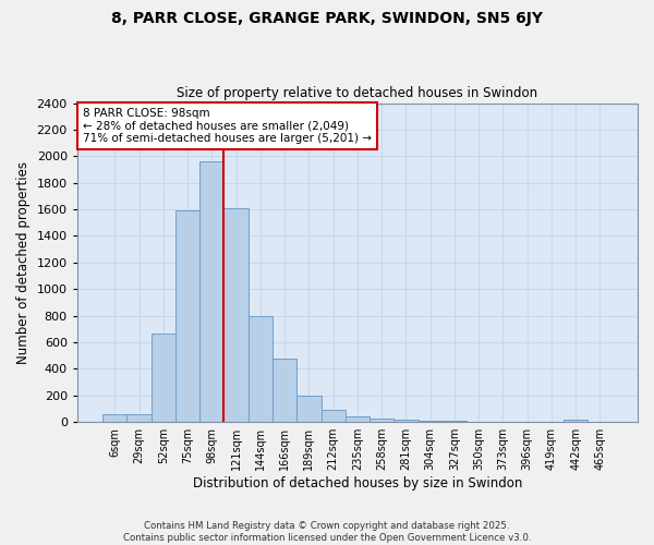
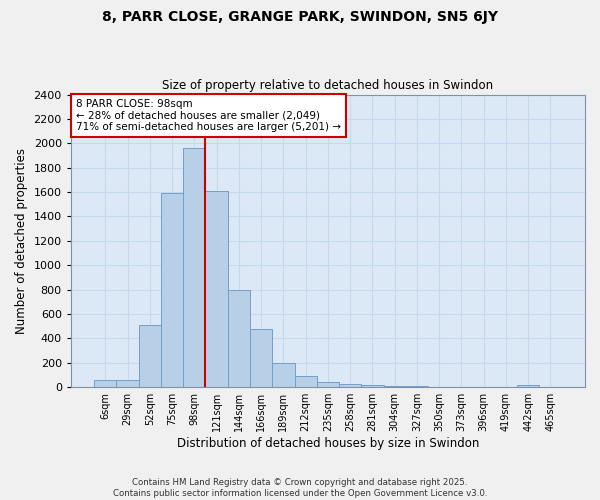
52sqm: 670 -> 510
